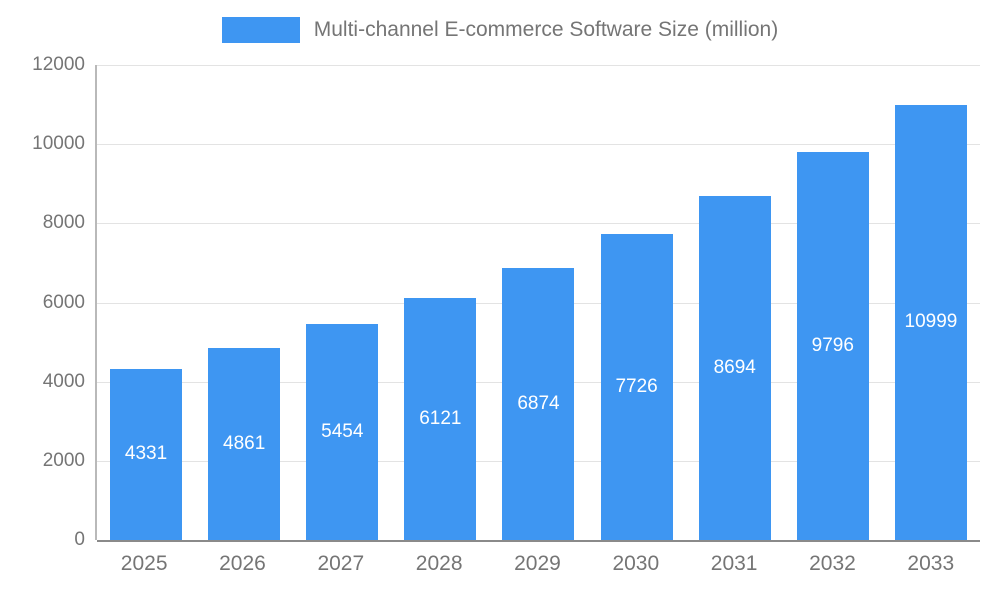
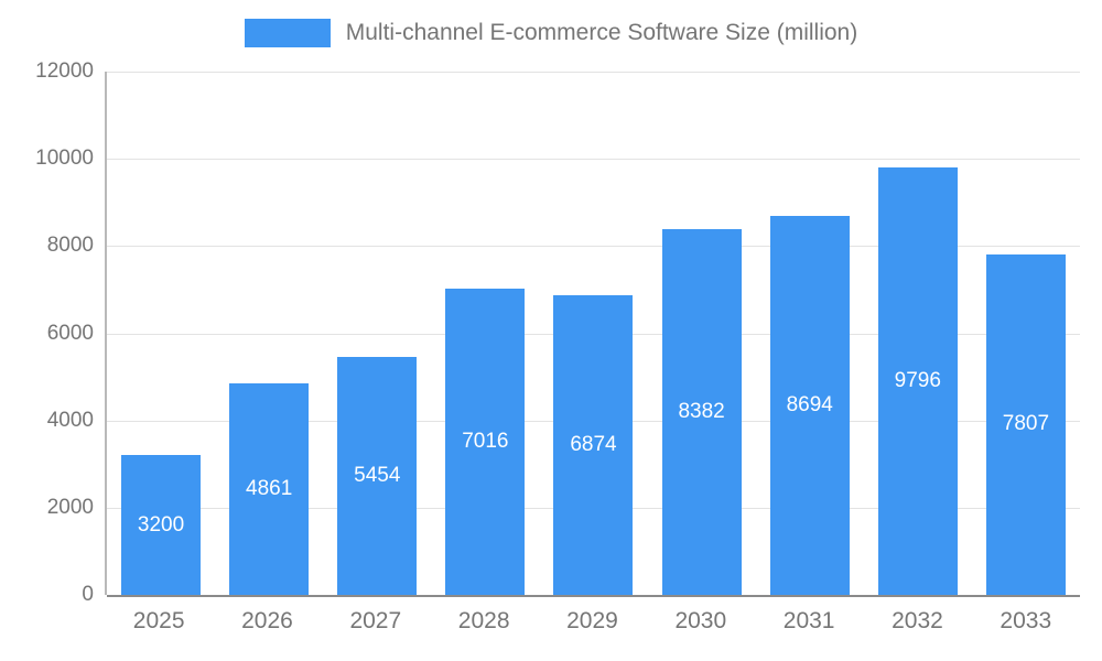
2025: 4331 -> 3200
2028: 6121 -> 7016
2030: 7726 -> 8382
2033: 10999 -> 7807
